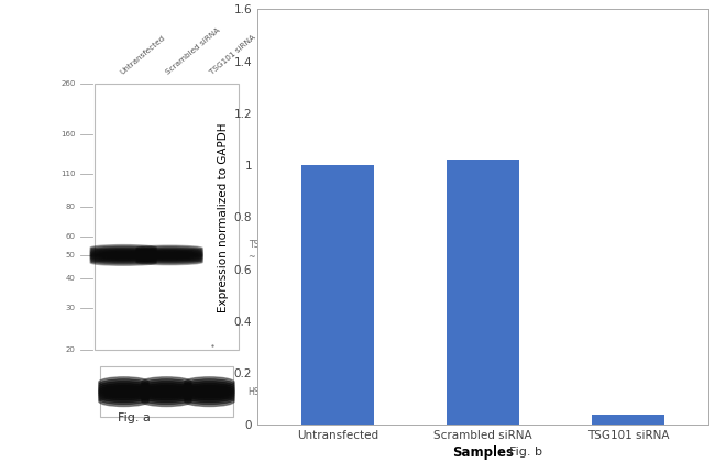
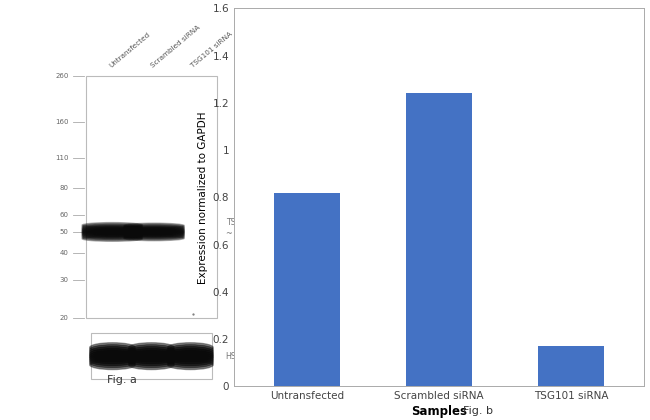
Untransfected: 1.00 -> 0.82
Scrambled siRNA: 1.02 -> 1.24
TSG101 siRNA: 0.04 -> 0.17
